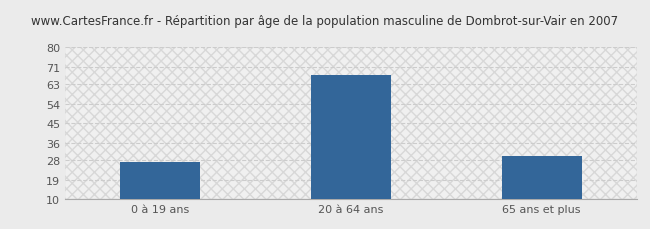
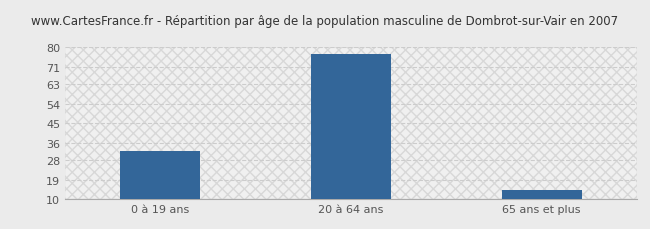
0 à 19 ans: 27 -> 32
20 à 64 ans: 67 -> 77
65 ans et plus: 30 -> 14
